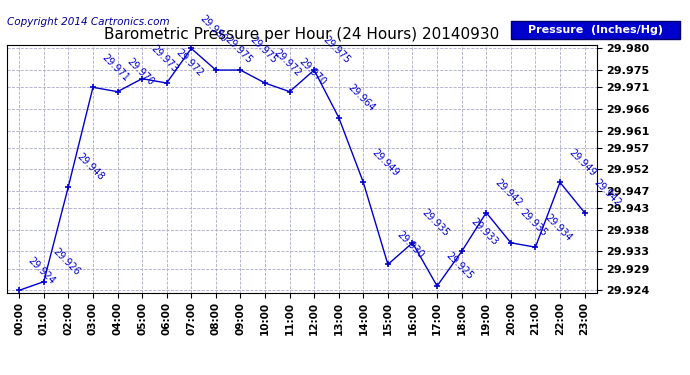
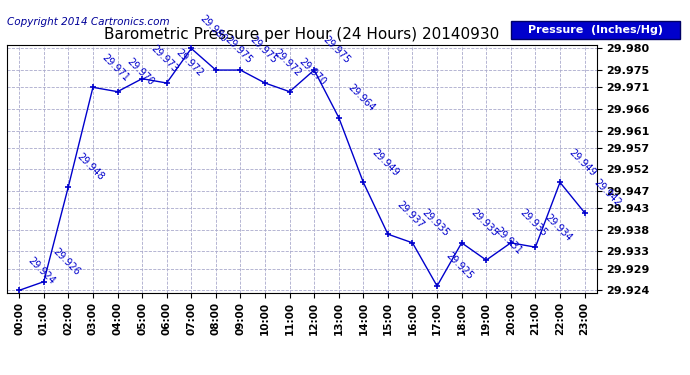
15:00: 29.930 -> 29.937
18:00: 29.933 -> 29.935
19:00: 29.942 -> 29.931
